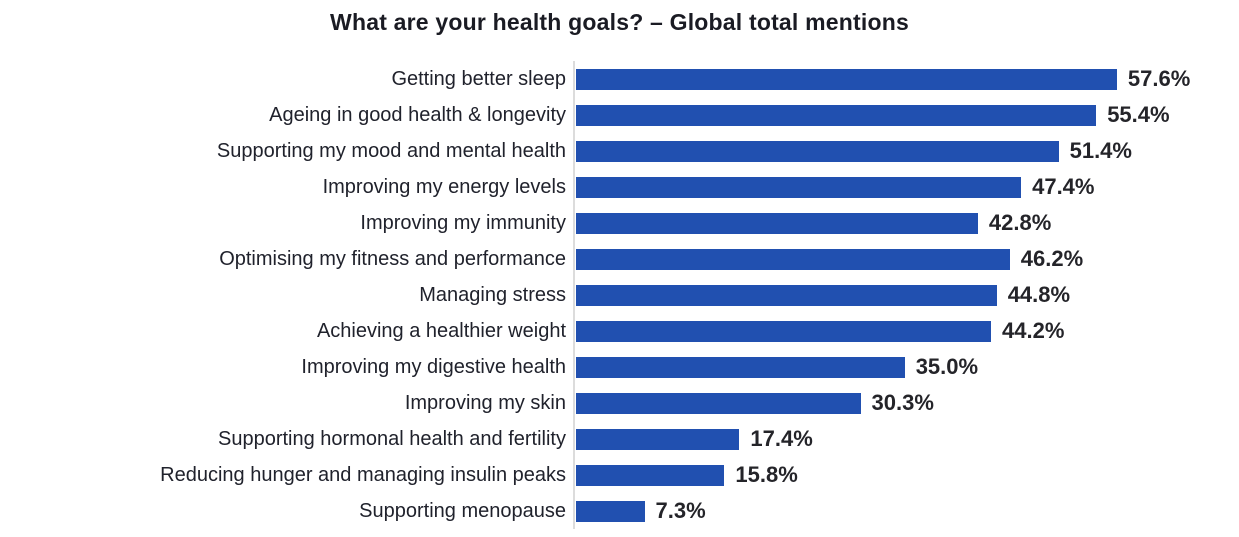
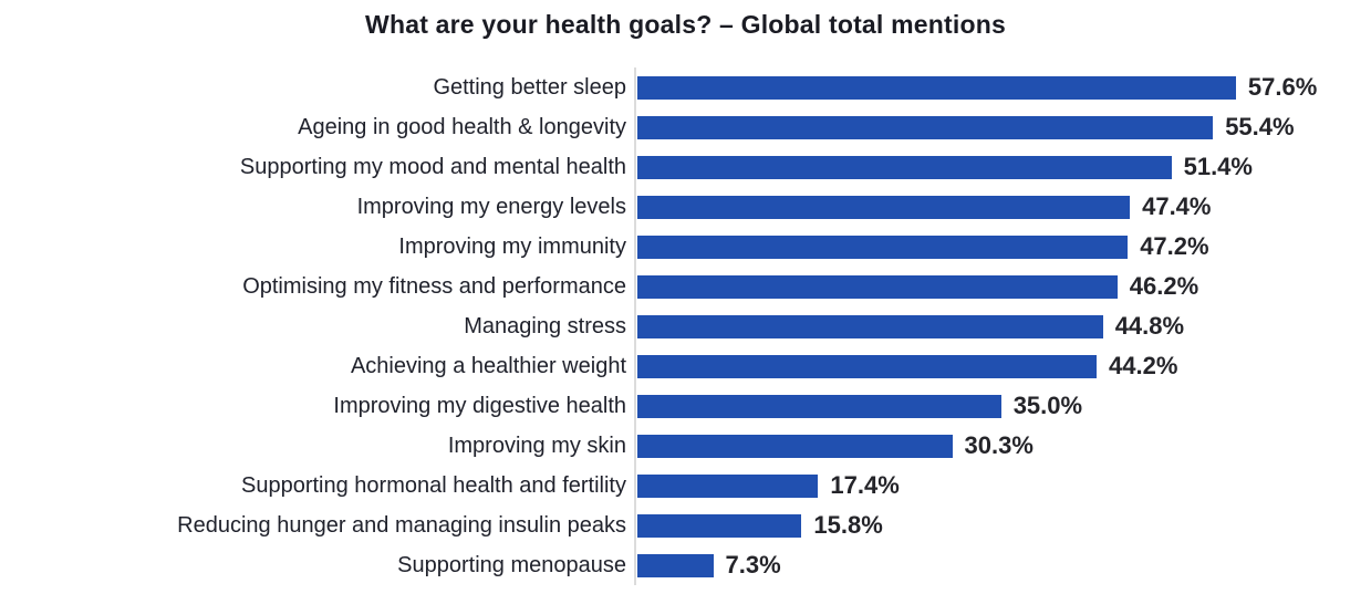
Improving my immunity: 42.8% -> 47.2%
